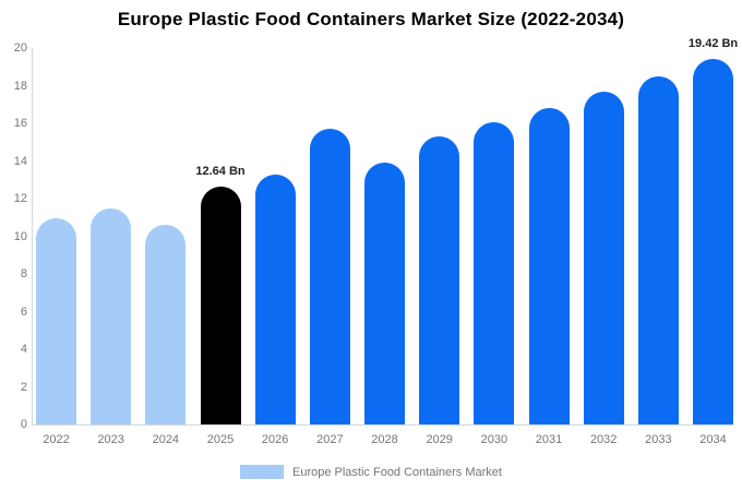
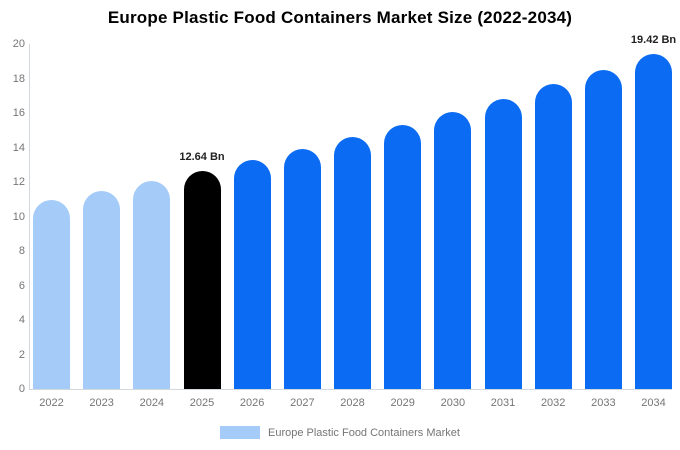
2024: 10.6 -> 12.1
2027: 15.7 -> 13.9
2028: 13.9 -> 14.6
